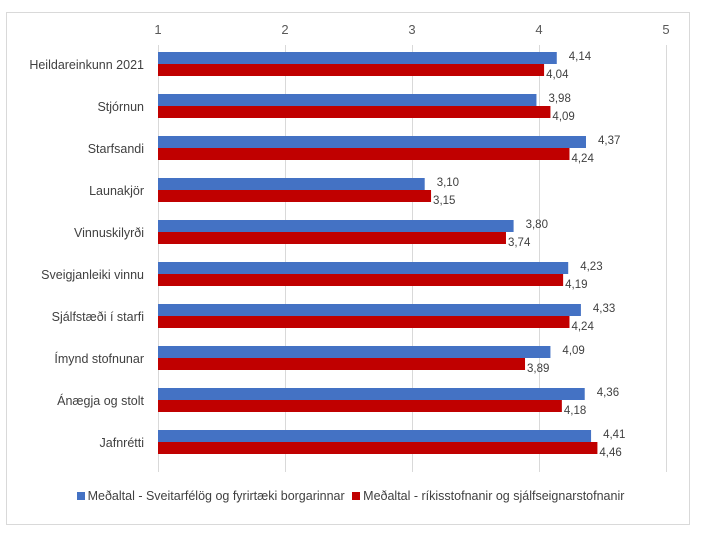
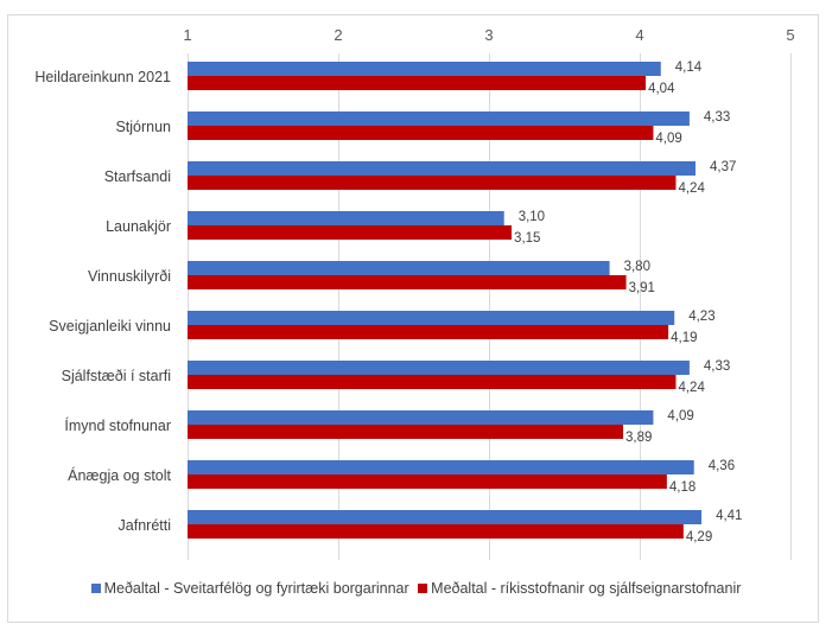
Meðaltal - Sveitarfélög og fyrirtæki borgarinnar/Stjórnun: 3,98 -> 4,33
Meðaltal - ríkisstofnanir og sjálfseignarstofnanir/Vinnuskilyrði: 3,74 -> 3,91
Meðaltal - ríkisstofnanir og sjálfseignarstofnanir/Jafnrétti: 4,46 -> 4,29
